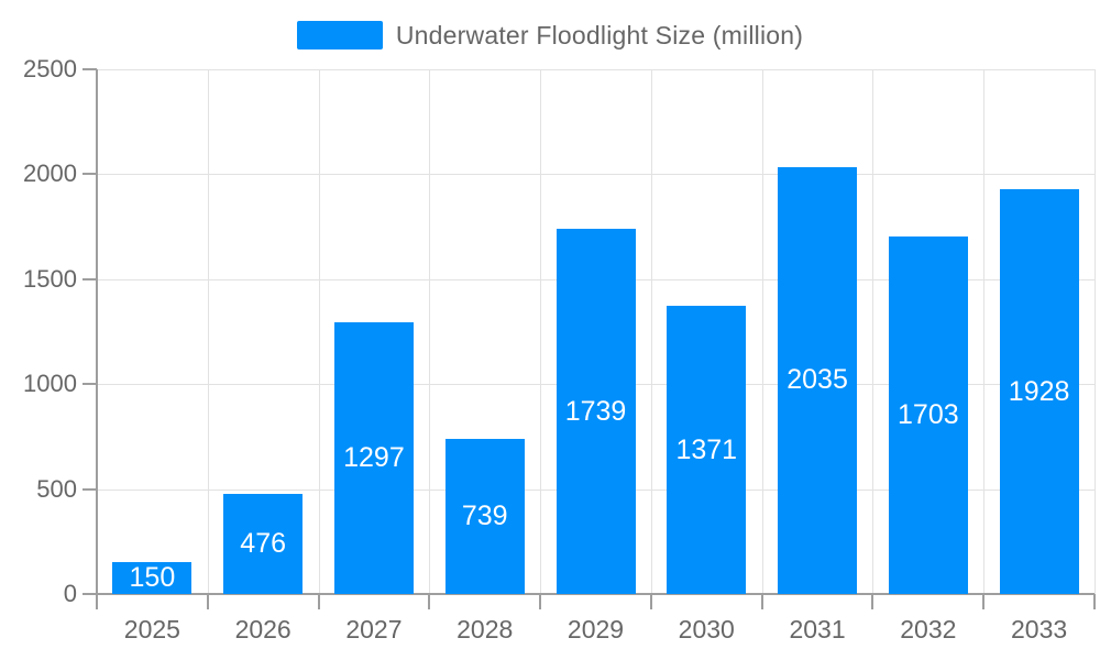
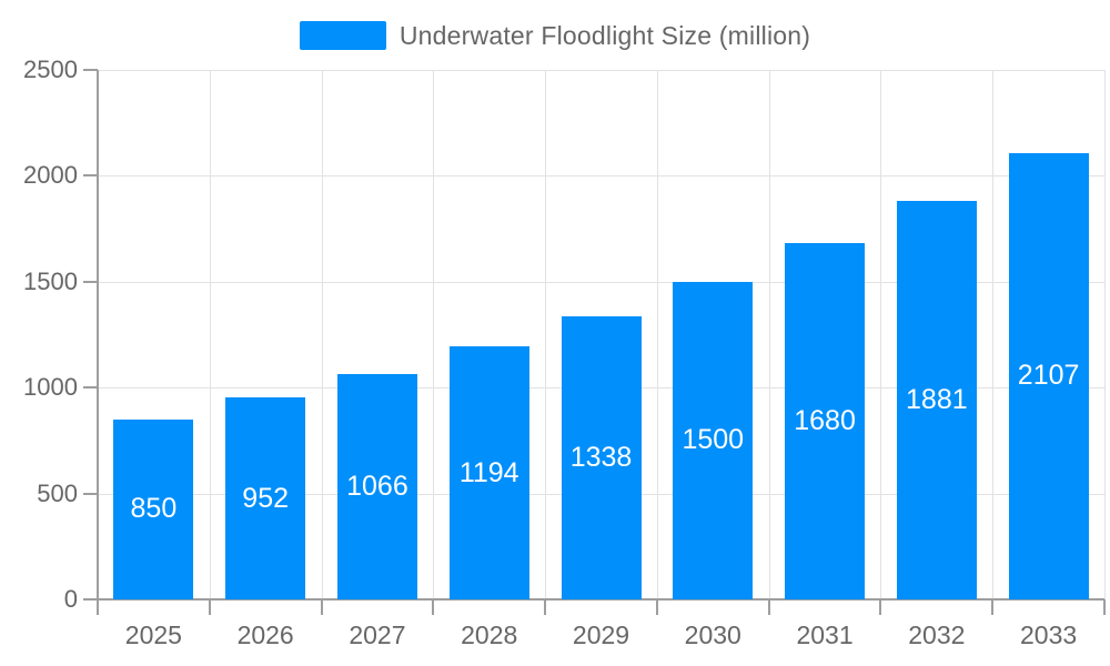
2025: 150 -> 850
2026: 476 -> 952
2027: 1297 -> 1066
2028: 739 -> 1194
2029: 1739 -> 1338
2030: 1371 -> 1500
2031: 2035 -> 1680
2032: 1703 -> 1881
2033: 1928 -> 2107
